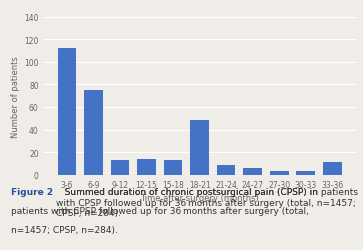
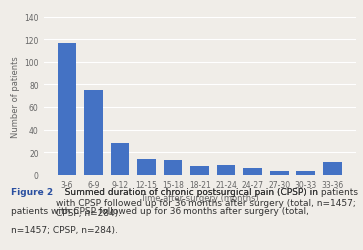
3-6: 112 -> 117
9-12: 13 -> 28
18-21: 48 -> 8
